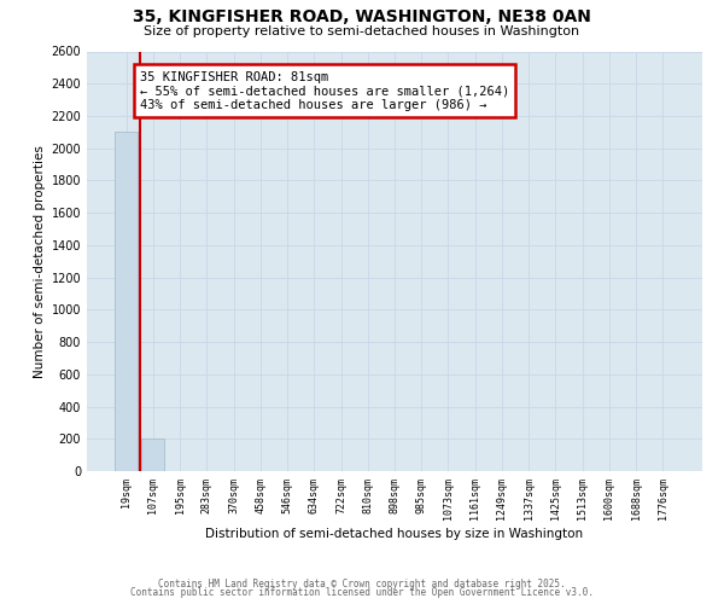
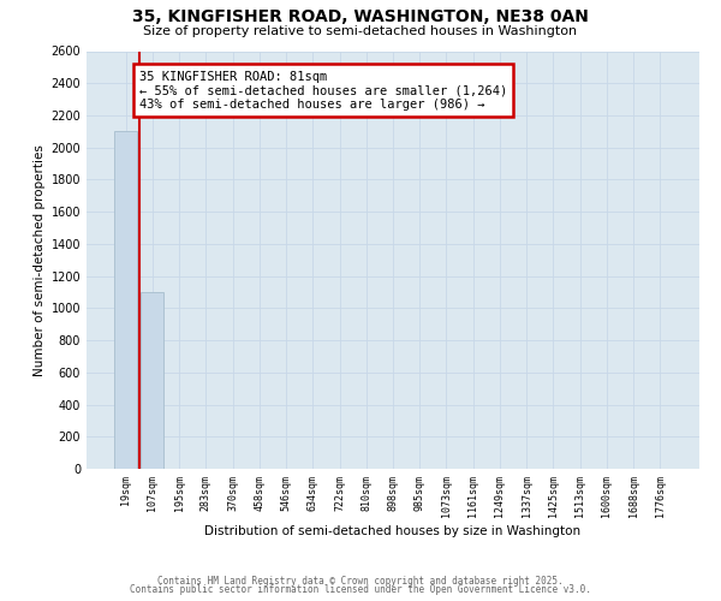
107sqm: 200 -> 1100
